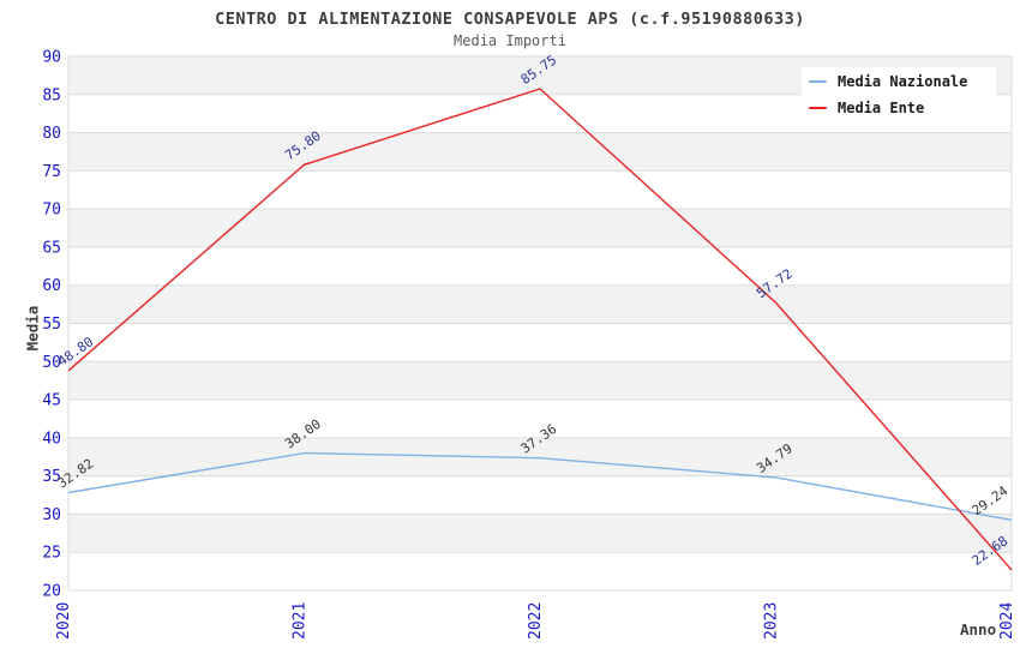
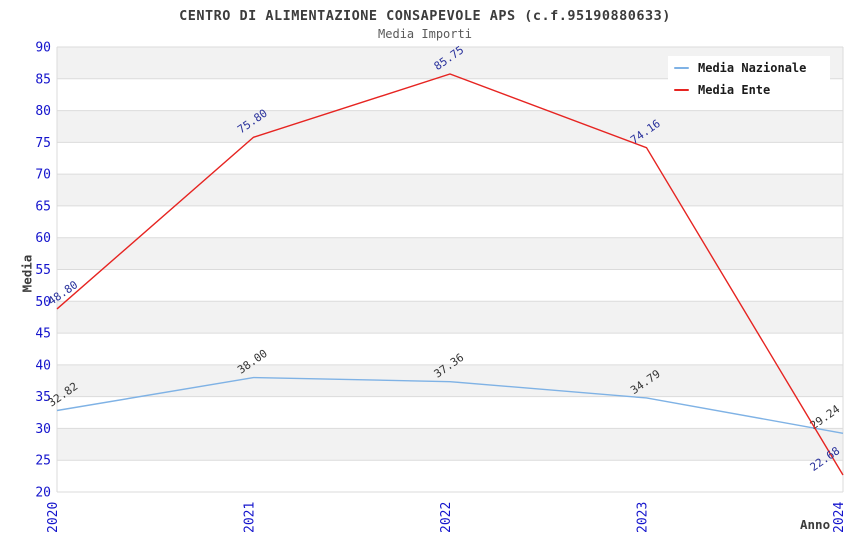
Media Ente/2023: 57.72 -> 74.16
